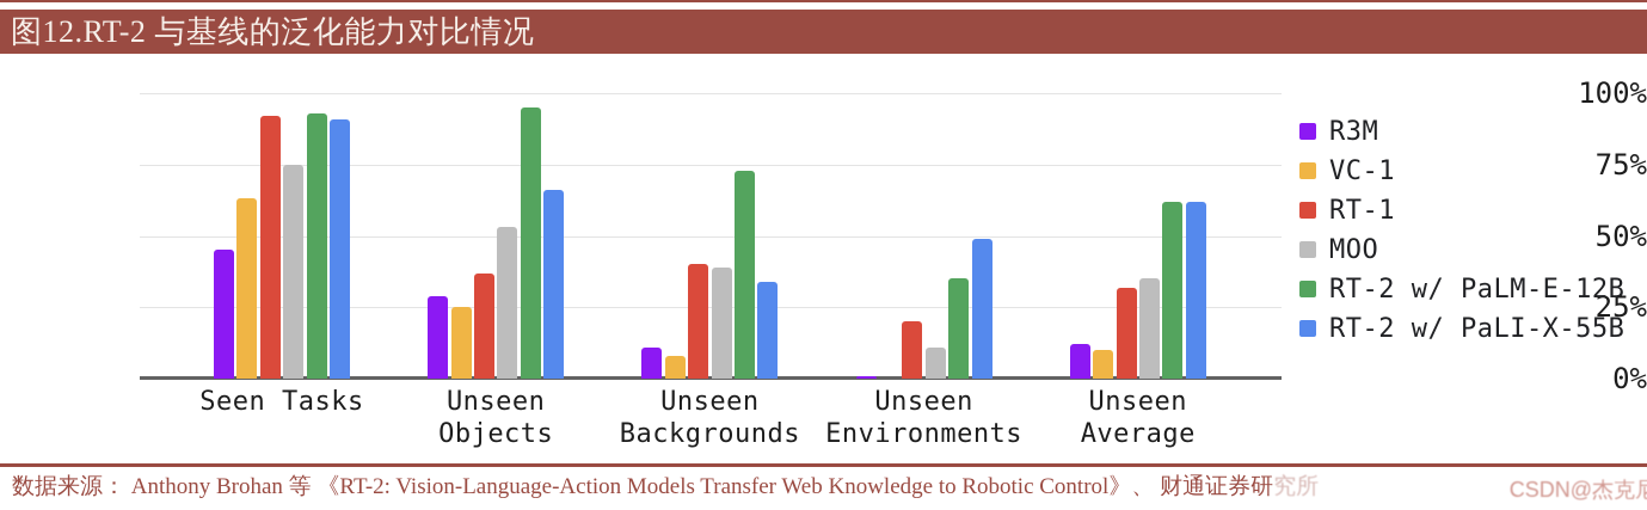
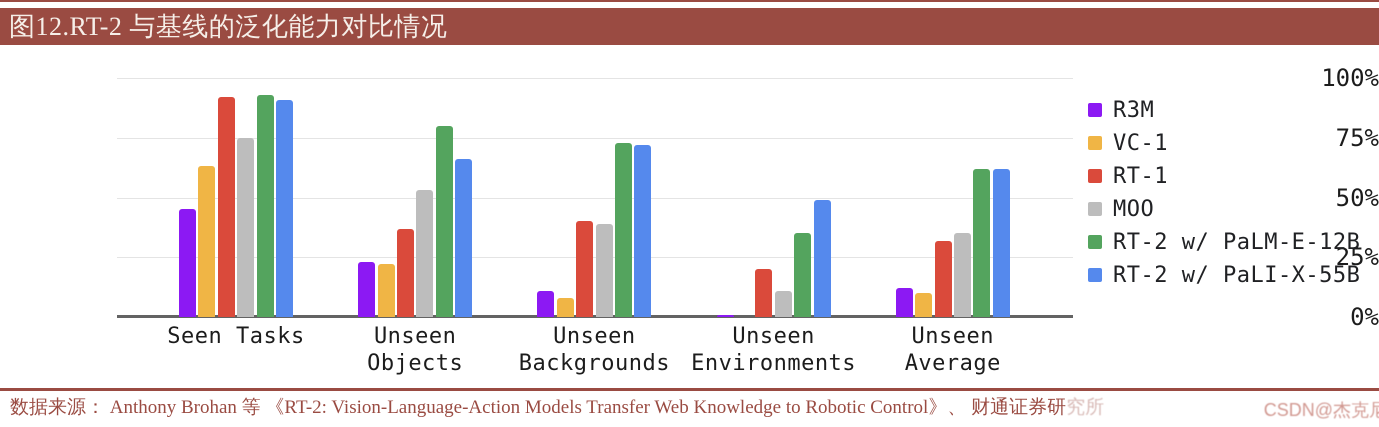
R3M/Unseen Objects: 29% -> 23%
VC-1/Unseen Objects: 25% -> 22%
RT-2 w/ PaLM-E-12B/Unseen Objects: 95% -> 80%
RT-2 w/ PaLI-X-55B/Unseen Backgrounds: 34% -> 72%
